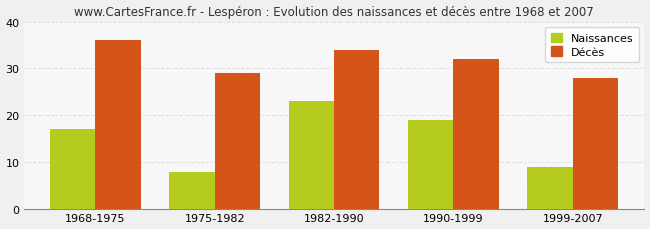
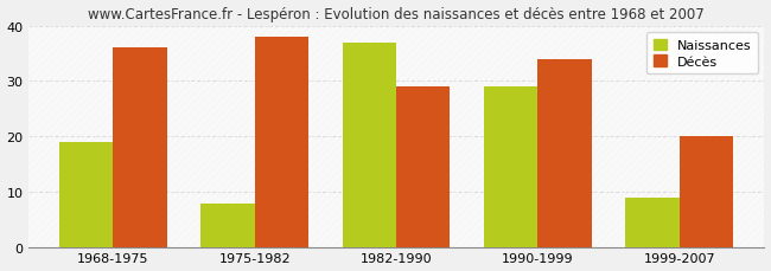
Naissances/1968-1975: 17 -> 19
Décès/1975-1982: 29 -> 38
Naissances/1982-1990: 23 -> 37
Décès/1982-1990: 34 -> 29
Naissances/1990-1999: 19 -> 29
Décès/1990-1999: 32 -> 34
Décès/1999-2007: 28 -> 20
